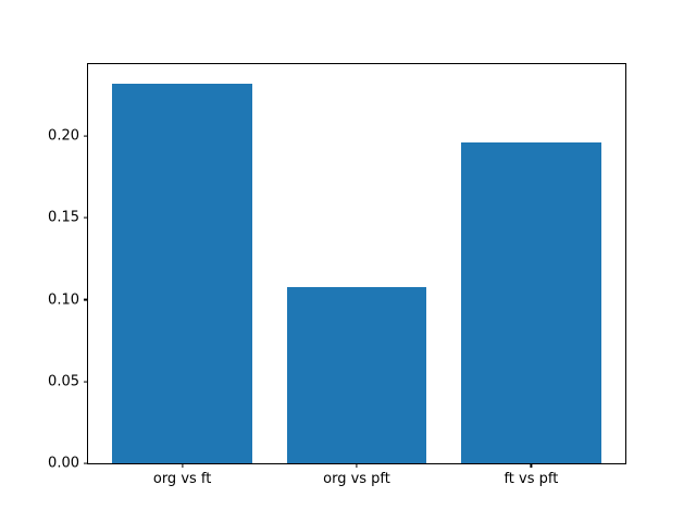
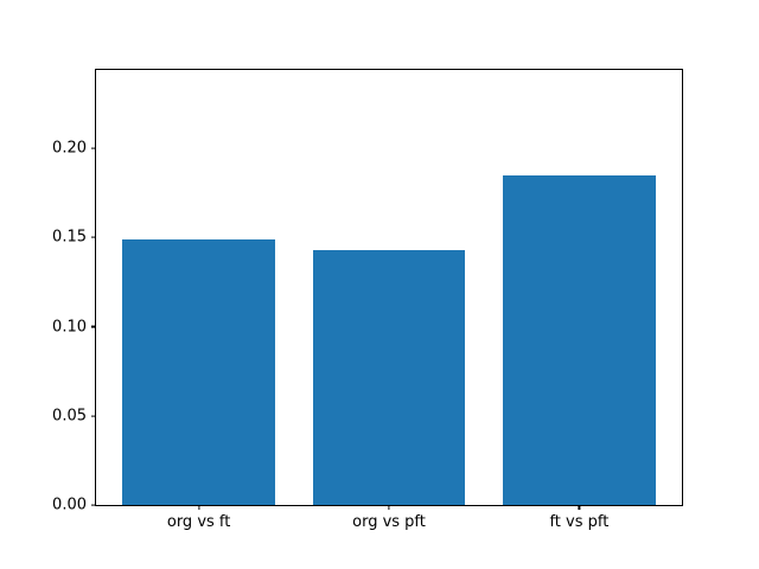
org vs ft: 0.232 -> 0.149
org vs pft: 0.108 -> 0.143
ft vs pft: 0.196 -> 0.185
